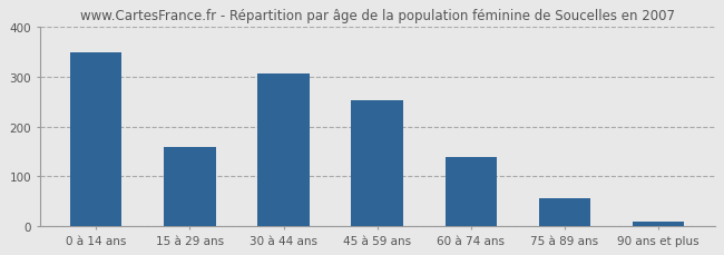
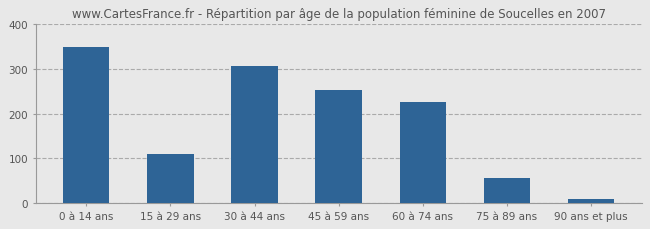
15 à 29 ans: 160 -> 110
60 à 74 ans: 139 -> 225
